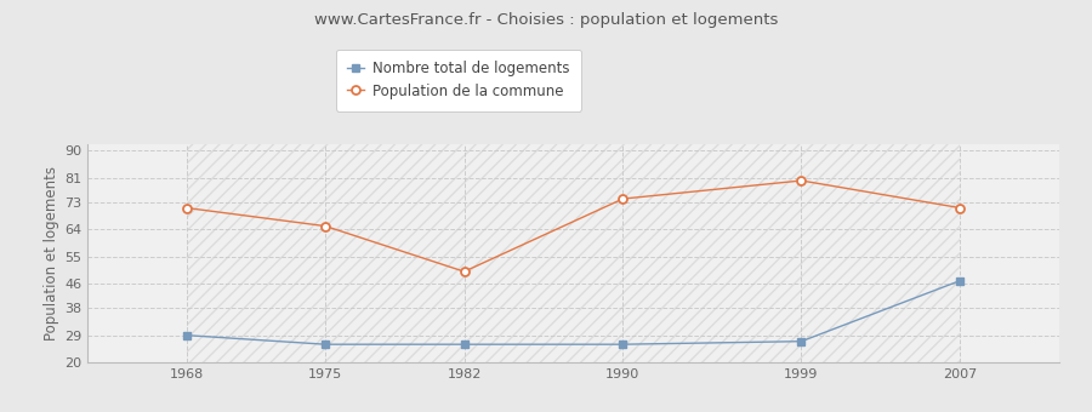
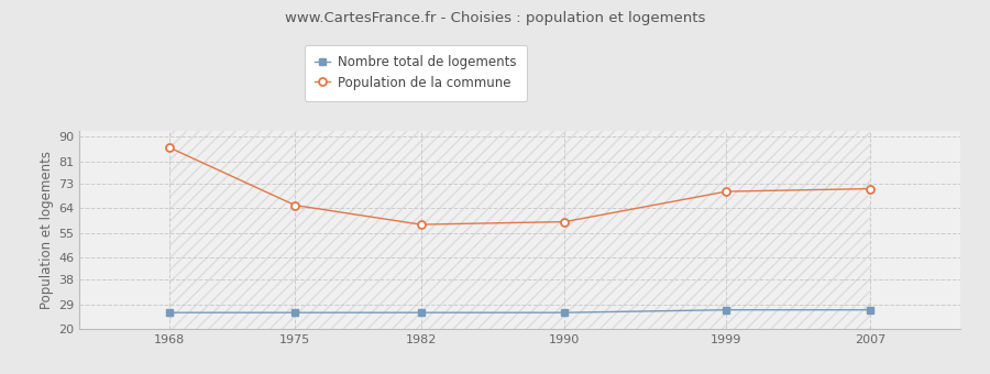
Nombre total de logements/1968: 29 -> 26
Population de la commune/1968: 71 -> 86
Population de la commune/1982: 50 -> 58
Population de la commune/1990: 74 -> 59
Population de la commune/1999: 80 -> 70
Nombre total de logements/2007: 47 -> 27
